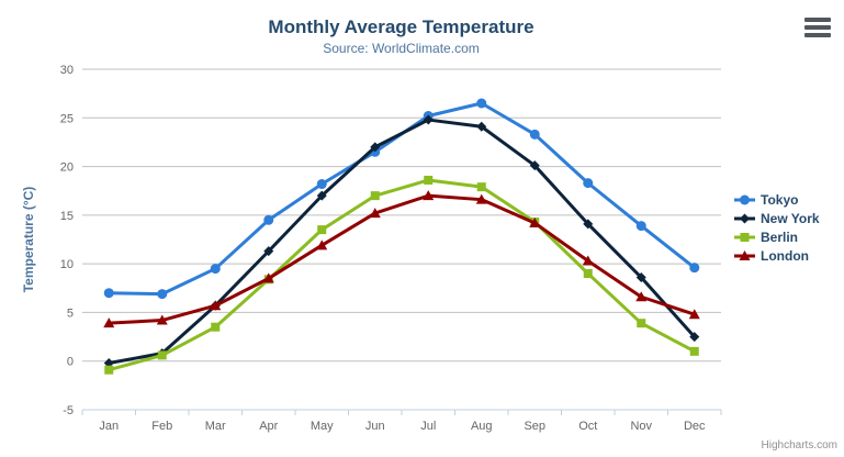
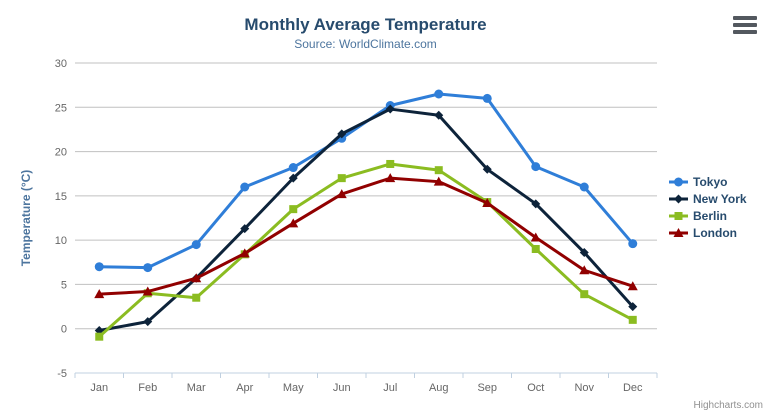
Berlin/Feb: 1 -> 4
Tokyo/Apr: 14 -> 16
Tokyo/Sep: 23 -> 26
New York/Sep: 20 -> 18
Tokyo/Nov: 14 -> 16
